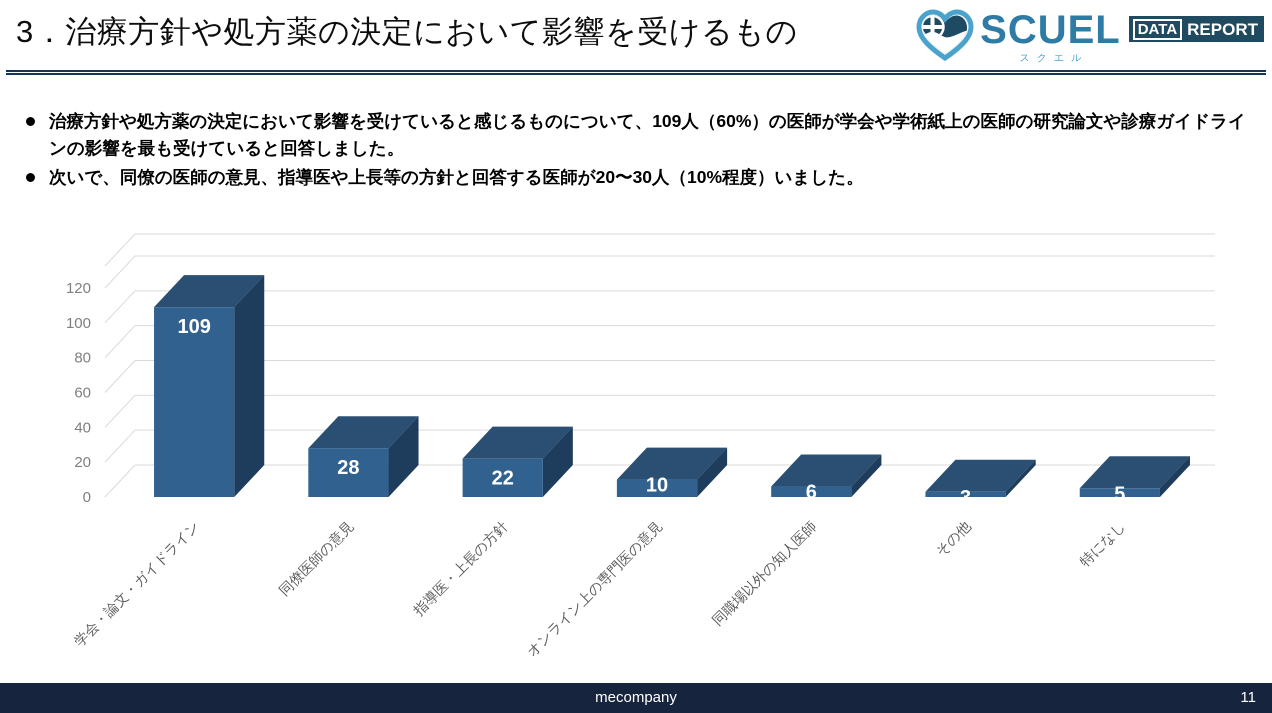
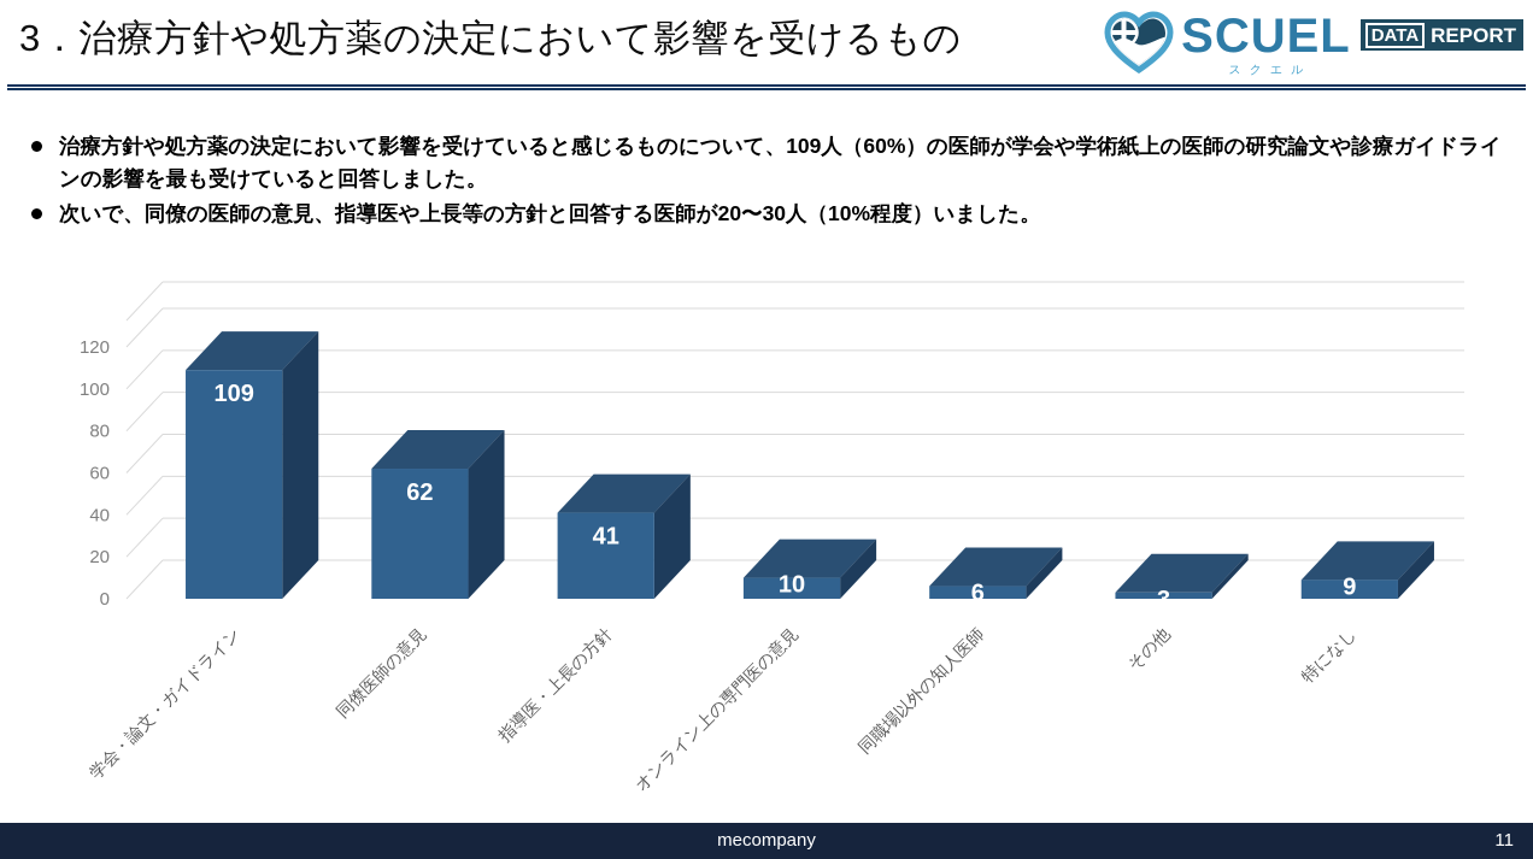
同僚医師の意見: 28 -> 62
指導医・上長の方針: 22 -> 41
特になし: 5 -> 9
